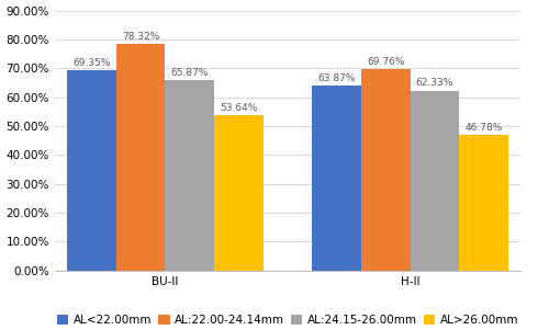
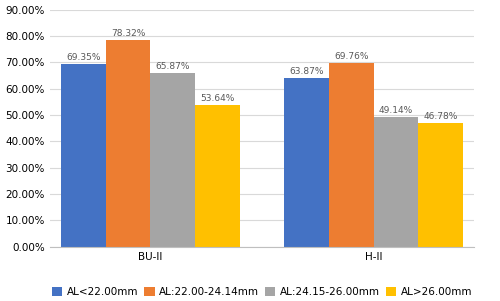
AL:24.15-26.00mm/H-II: 62.33% -> 49.14%
